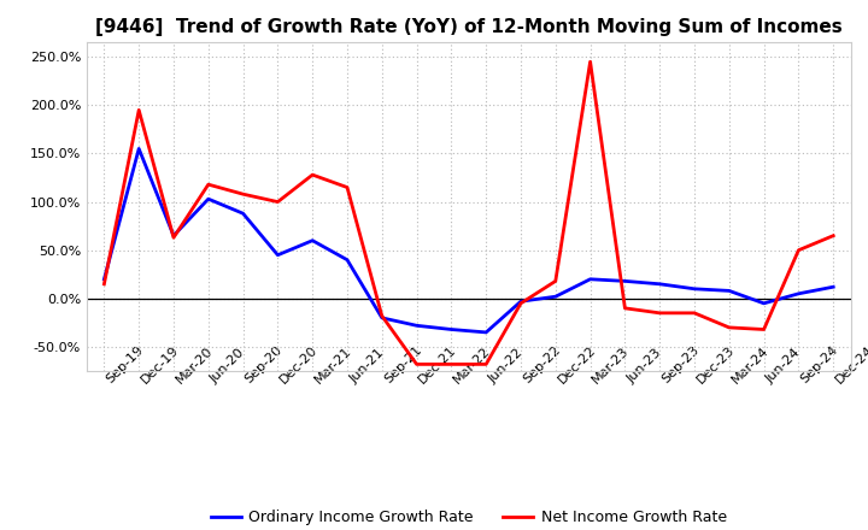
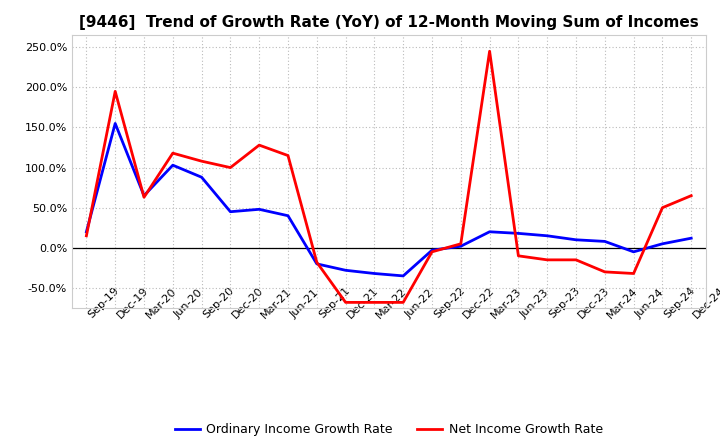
Ordinary Income Growth Rate/Mar-21: 60% -> 48%
Net Income Growth Rate/Dec-22: 18% -> 5%
